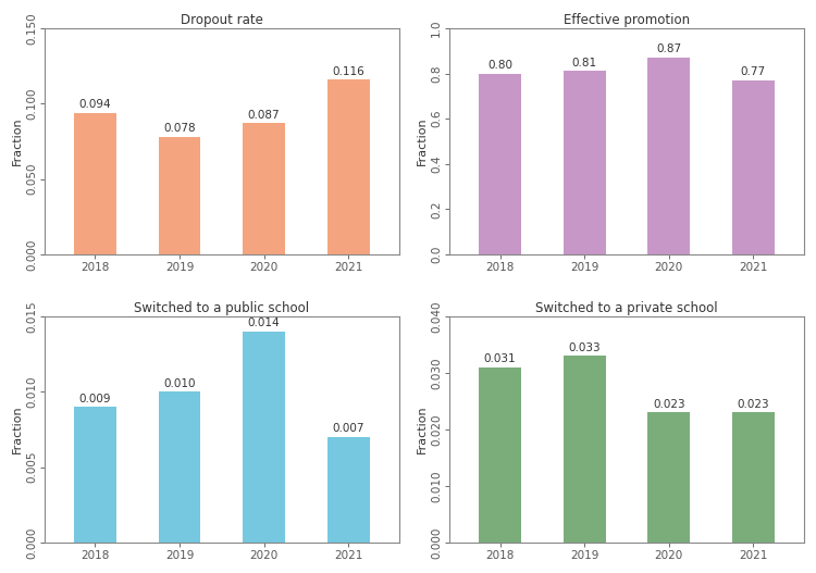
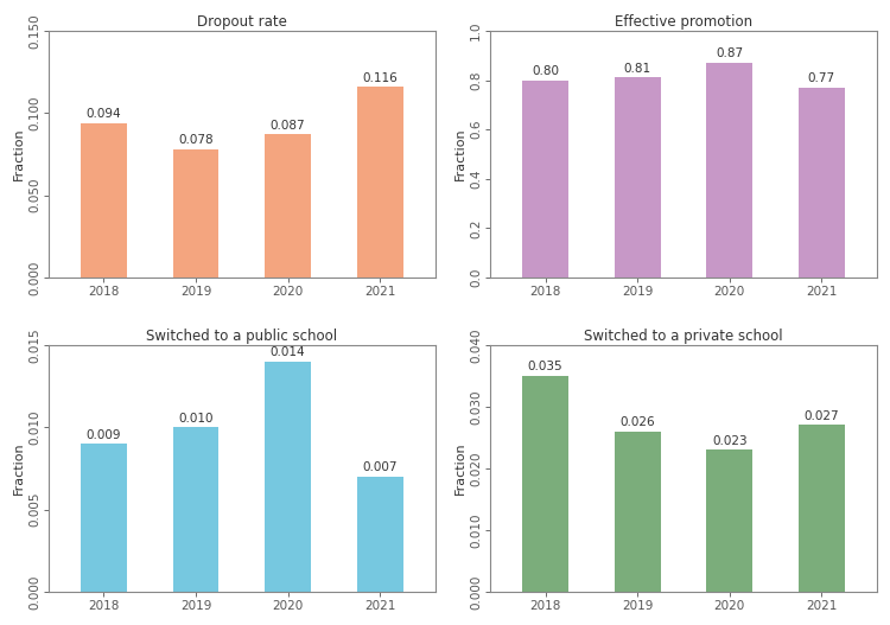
Switched to a private school/2018: 0.031 -> 0.035
Switched to a private school/2019: 0.033 -> 0.026
Switched to a private school/2021: 0.023 -> 0.027
